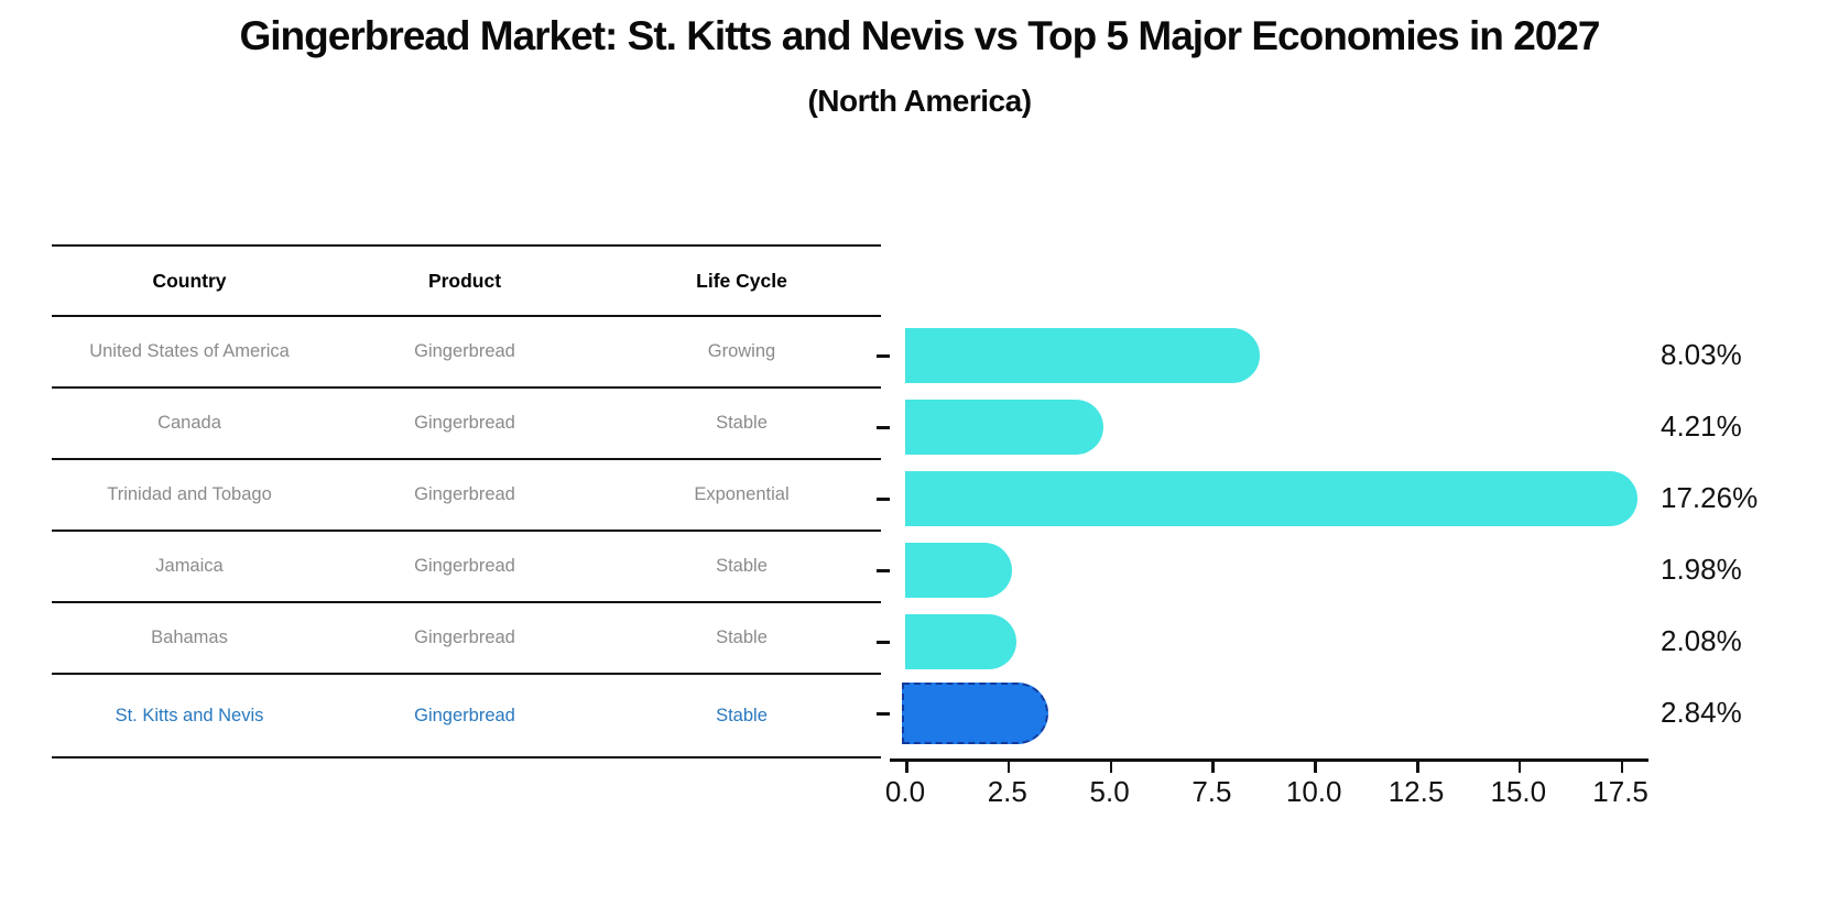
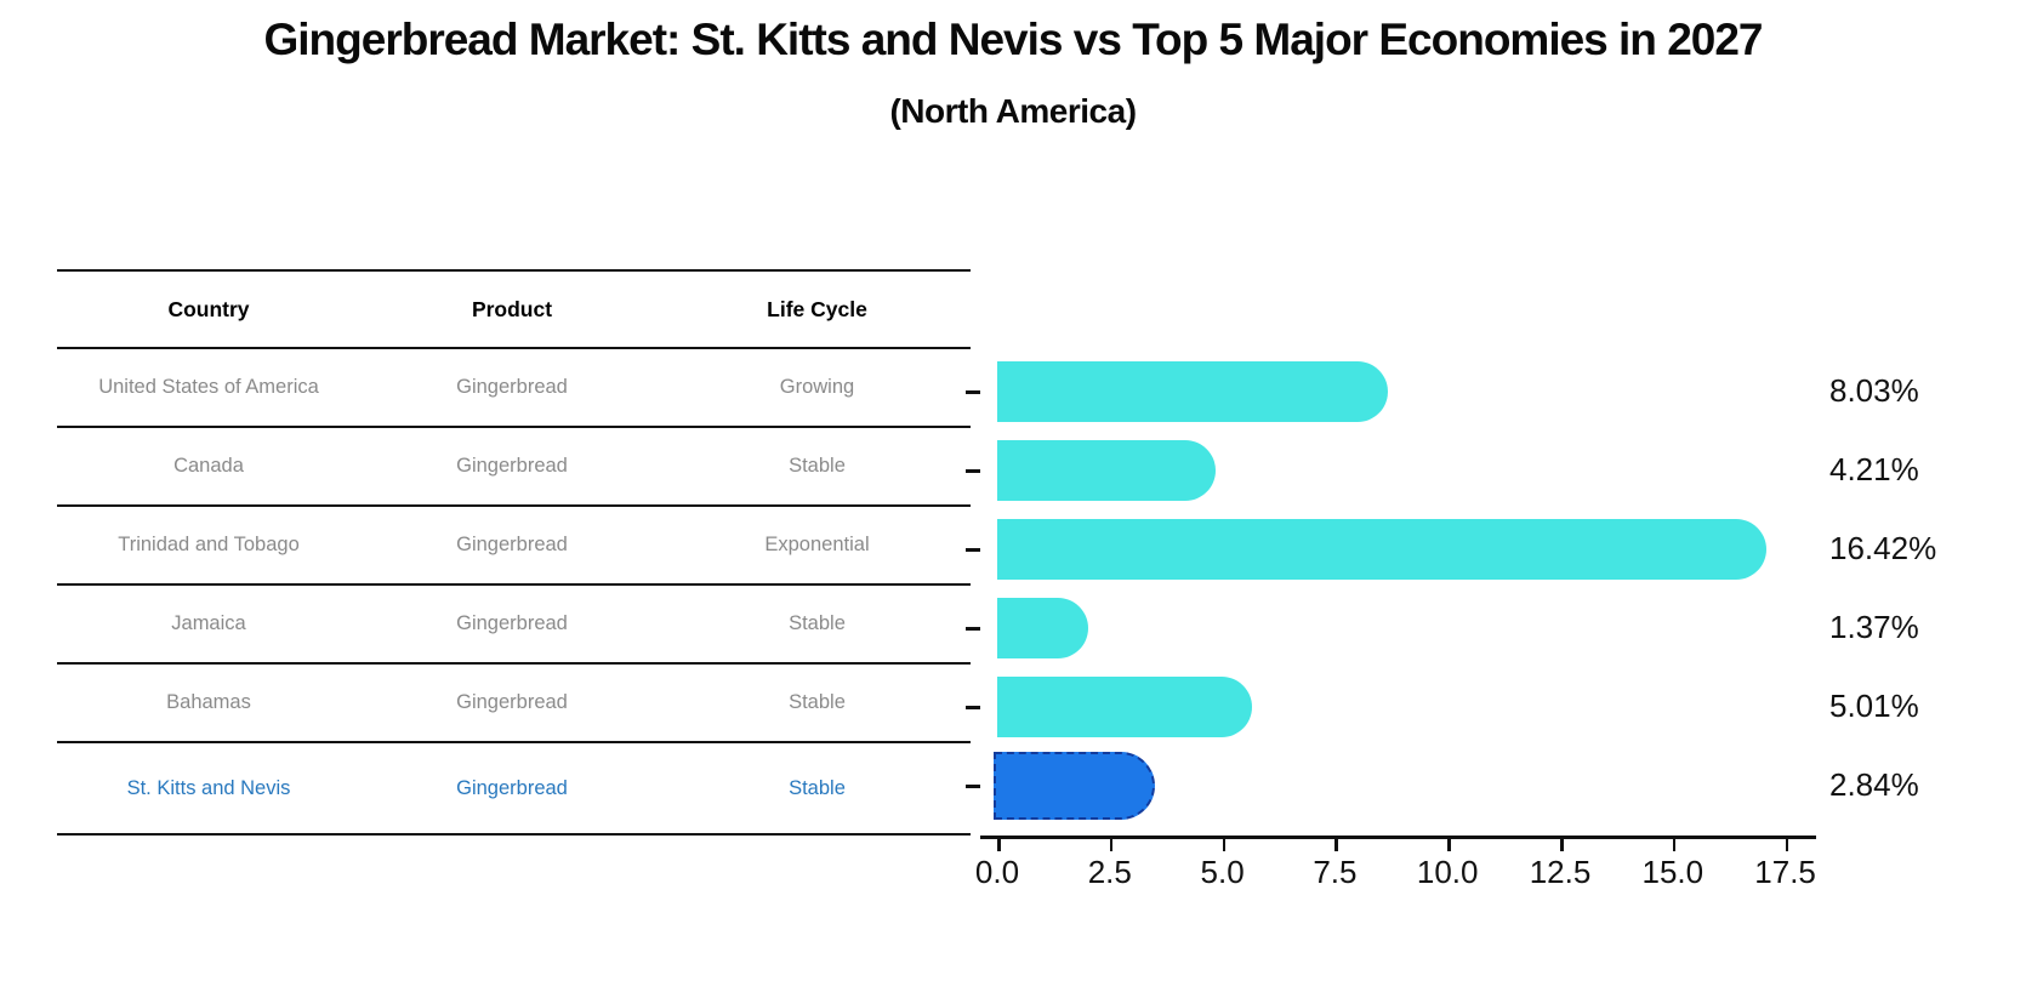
Trinidad and Tobago: 17.26% -> 16.42%
Jamaica: 1.98% -> 1.37%
Bahamas: 2.08% -> 5.01%
